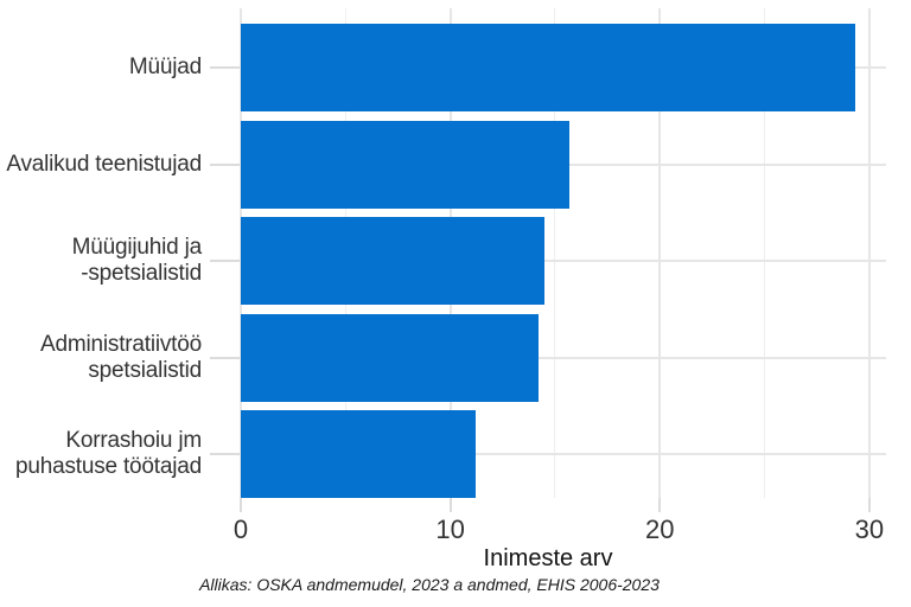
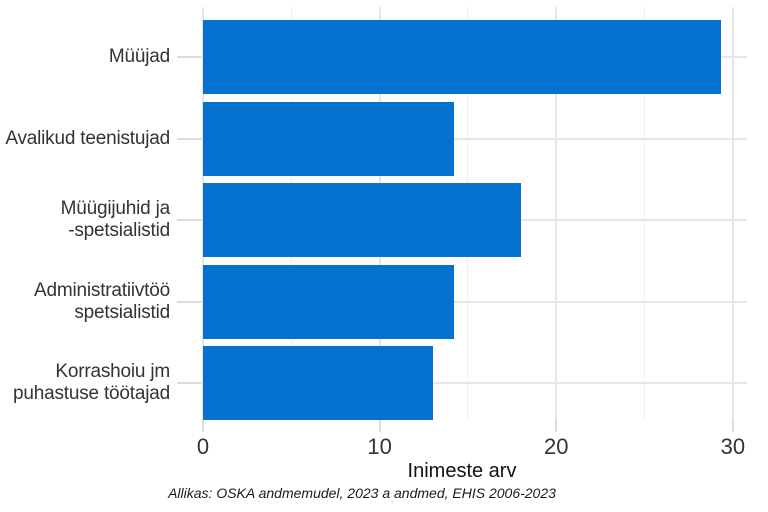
Avalikud teenistujad: 15.7 -> 14.2
Müügijuhid ja -spetsialistid: 14.5 -> 18.0
Korrashoiu jm puhastuse töötajad: 11.2 -> 13.0
